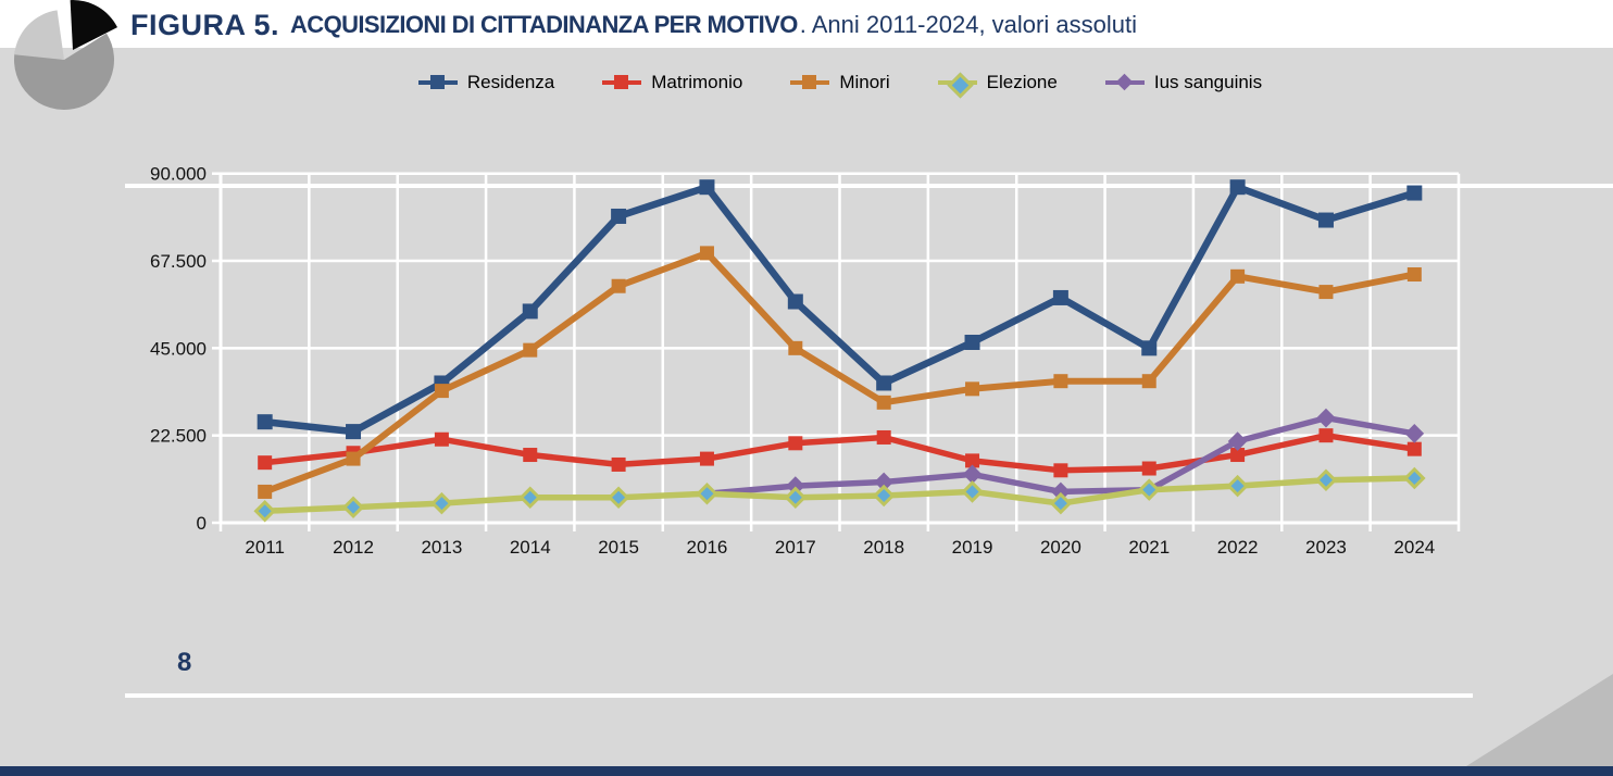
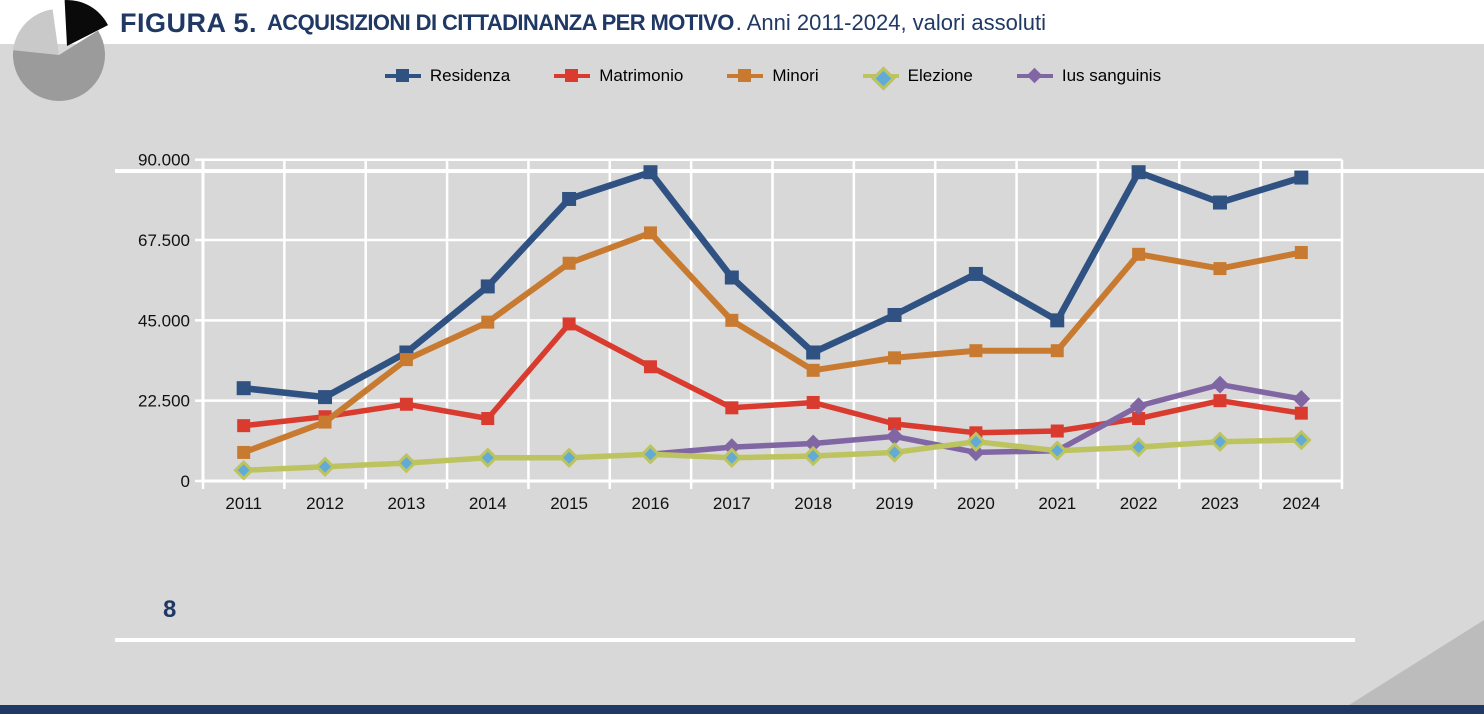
Matrimonio/2015: 15000 -> 44000
Matrimonio/2016: 16000 -> 32000
Elezione/2020: 5000 -> 11000
